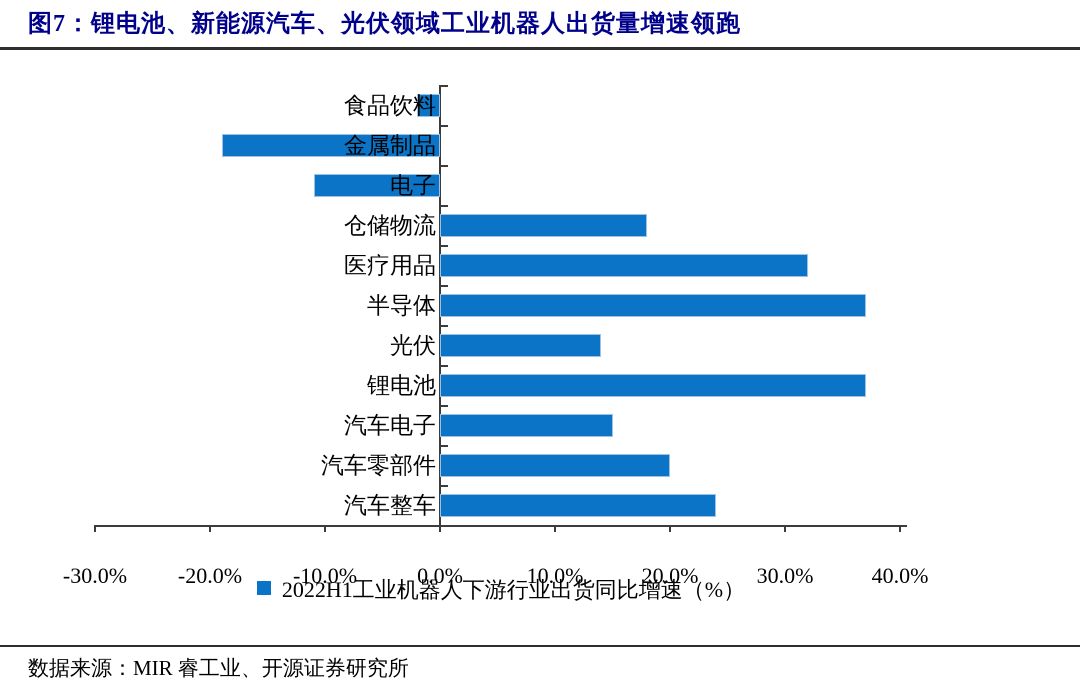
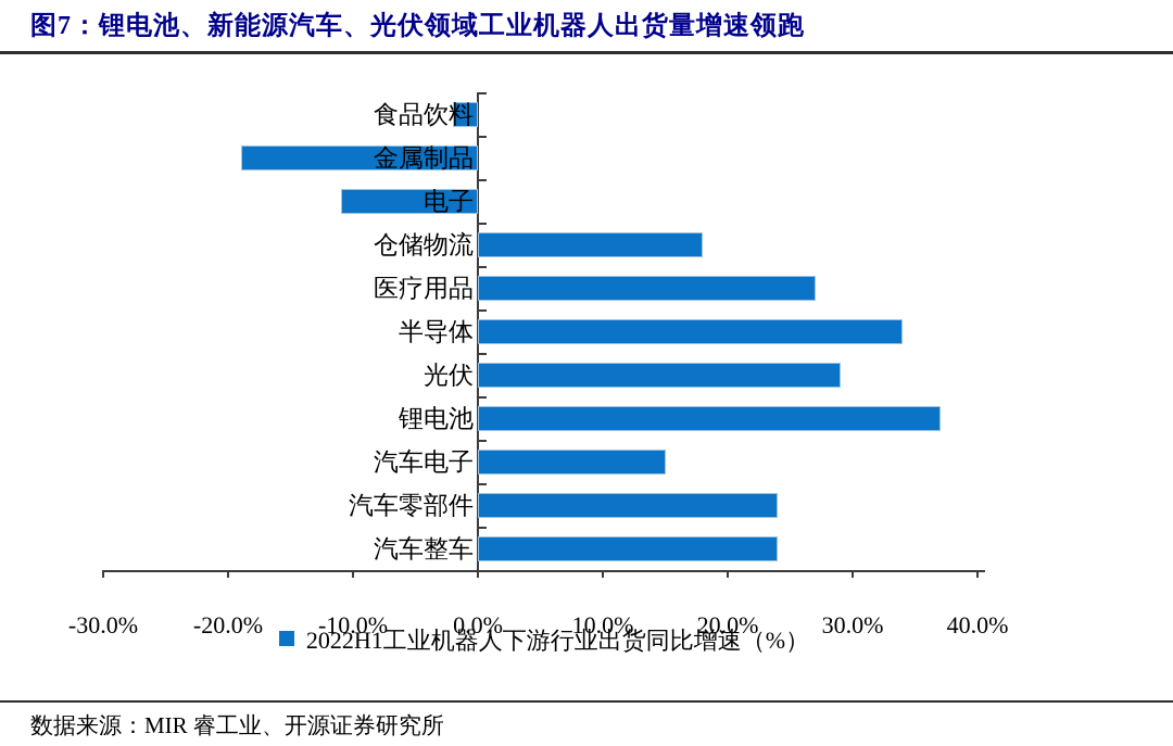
医疗用品: 32% -> 27%
半导体: 37% -> 34%
光伏: 14% -> 29%
汽车零部件: 20% -> 24%
